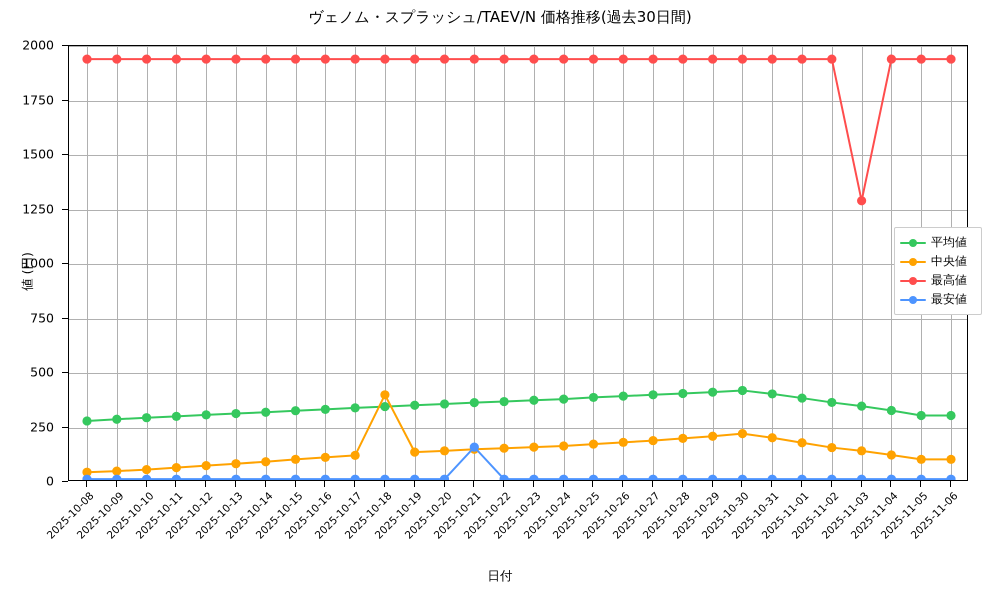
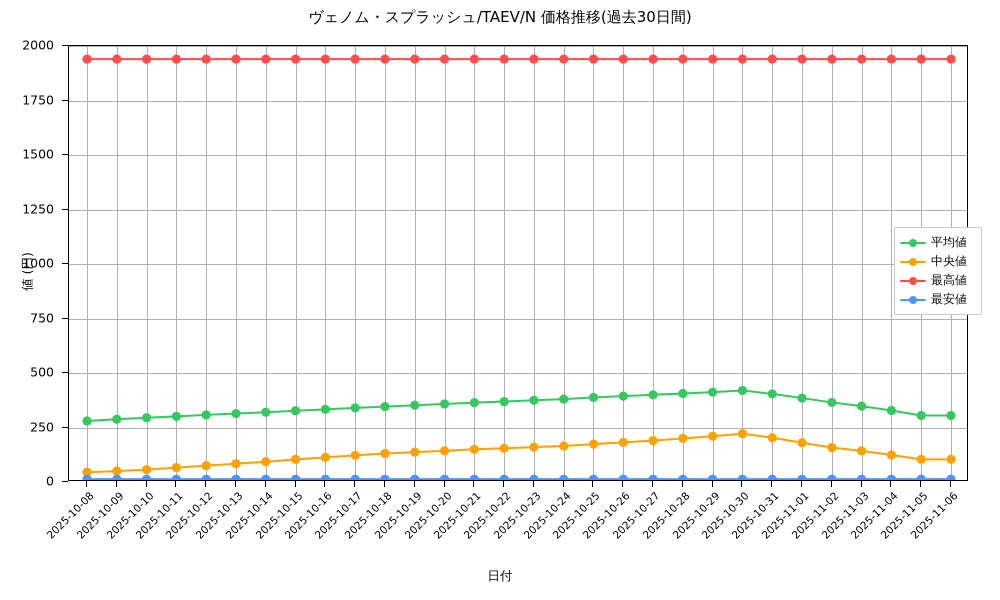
中央値/2025-10-18: 400 -> 130
最安値/2025-10-21: 160 -> 10
最高値/2025-11-03: 1290 -> 1940
